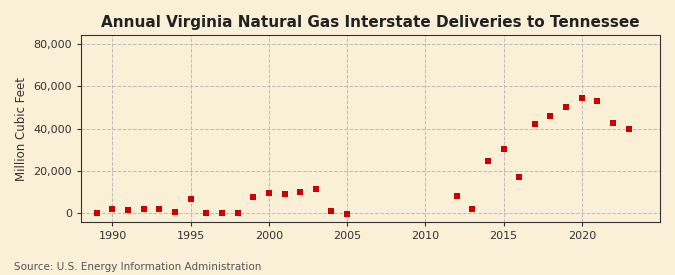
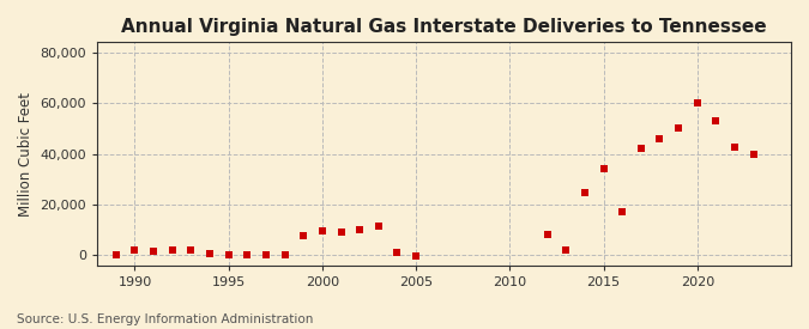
1995: 6,500 -> 200
2015: 30,500 -> 34,000
2020: 54,500 -> 60,000
